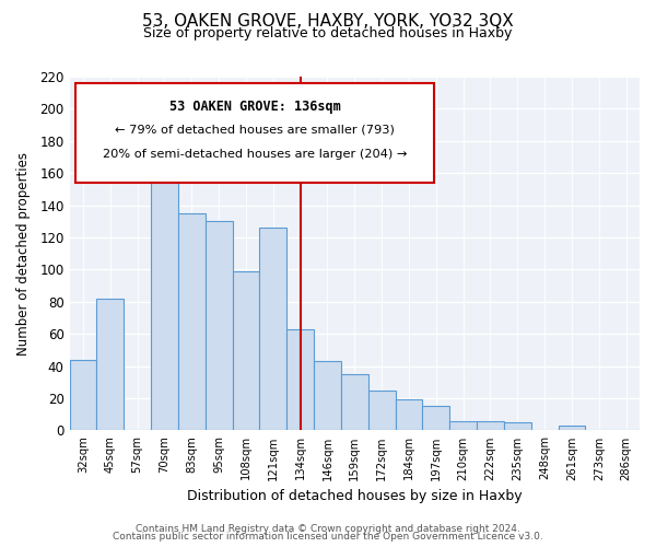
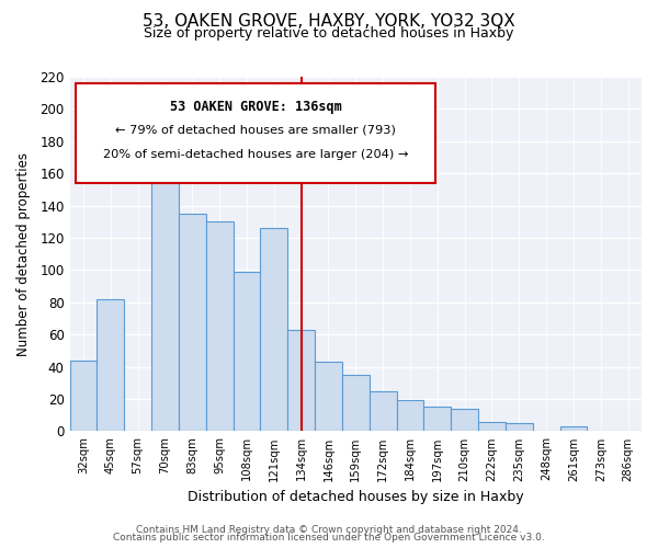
210sqm: 6 -> 14
